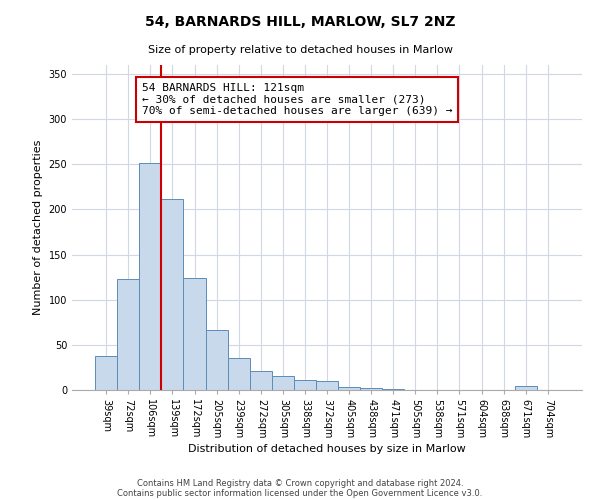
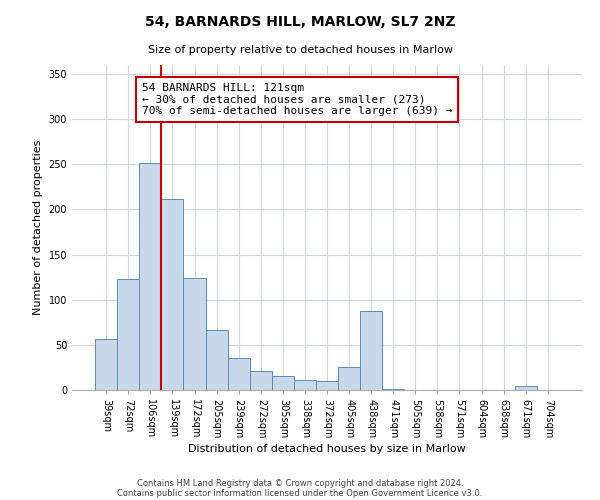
39sqm: 38 -> 56
405sqm: 3 -> 26
438sqm: 2 -> 88
